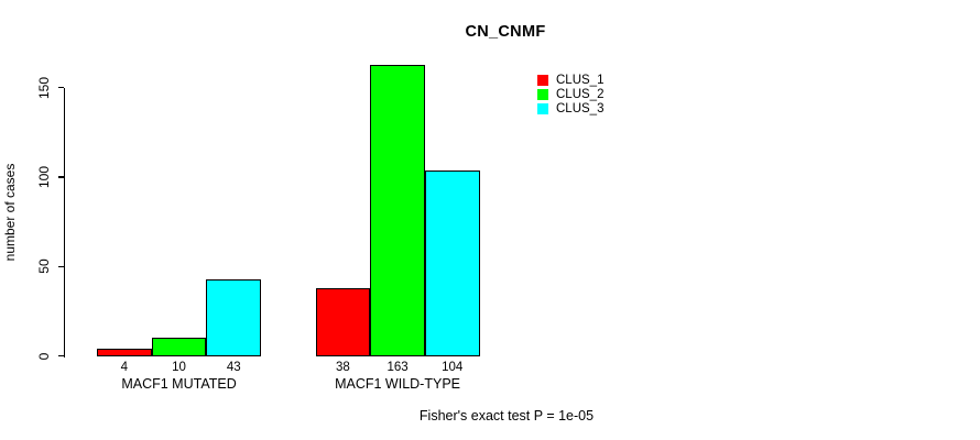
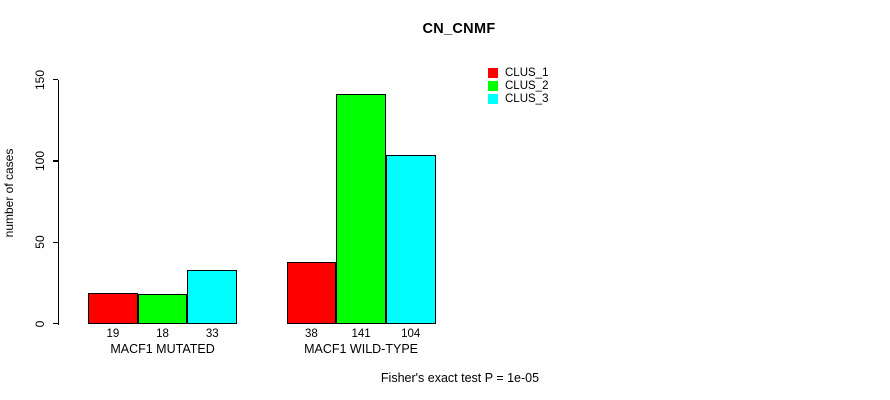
CLUS_1/MACF1 MUTATED: 4 -> 19
CLUS_2/MACF1 MUTATED: 10 -> 18
CLUS_3/MACF1 MUTATED: 43 -> 33
CLUS_2/MACF1 WILD-TYPE: 163 -> 141
